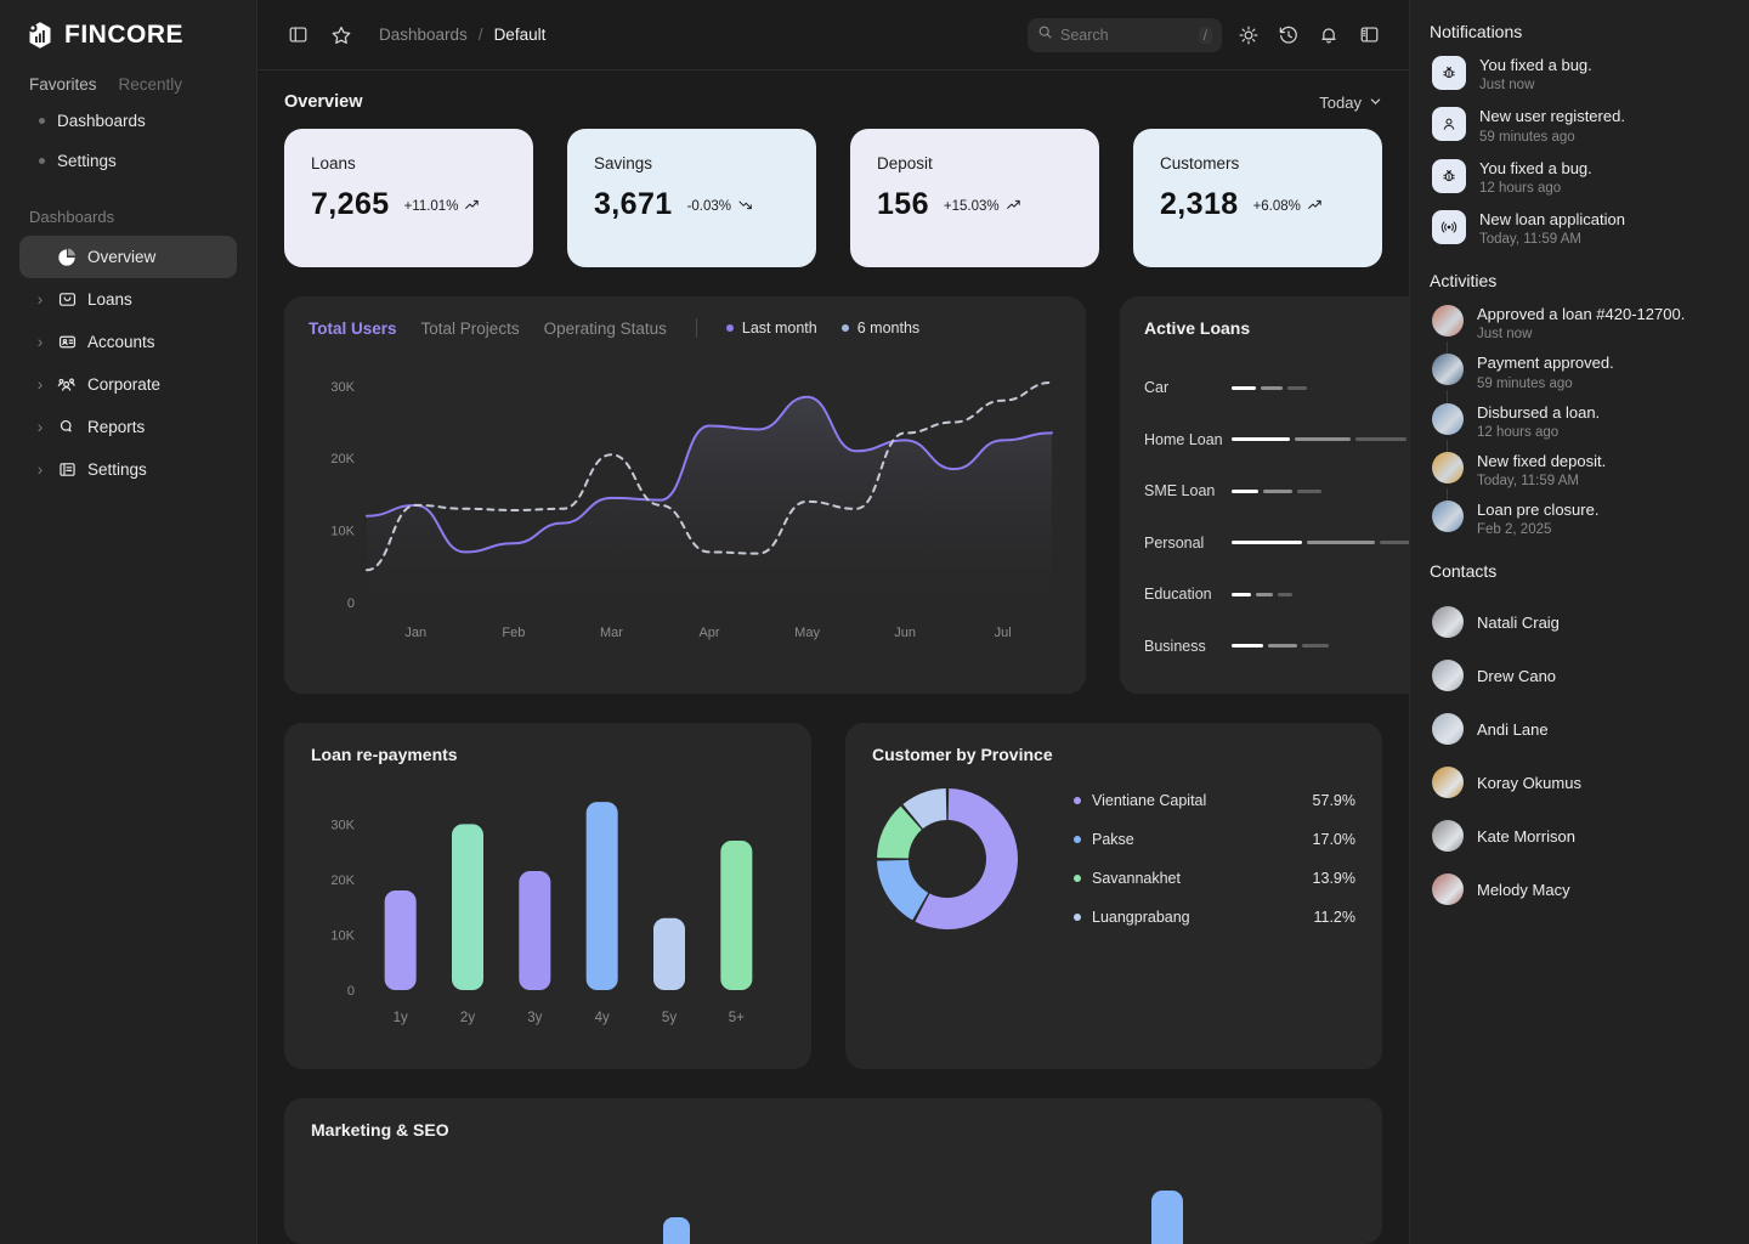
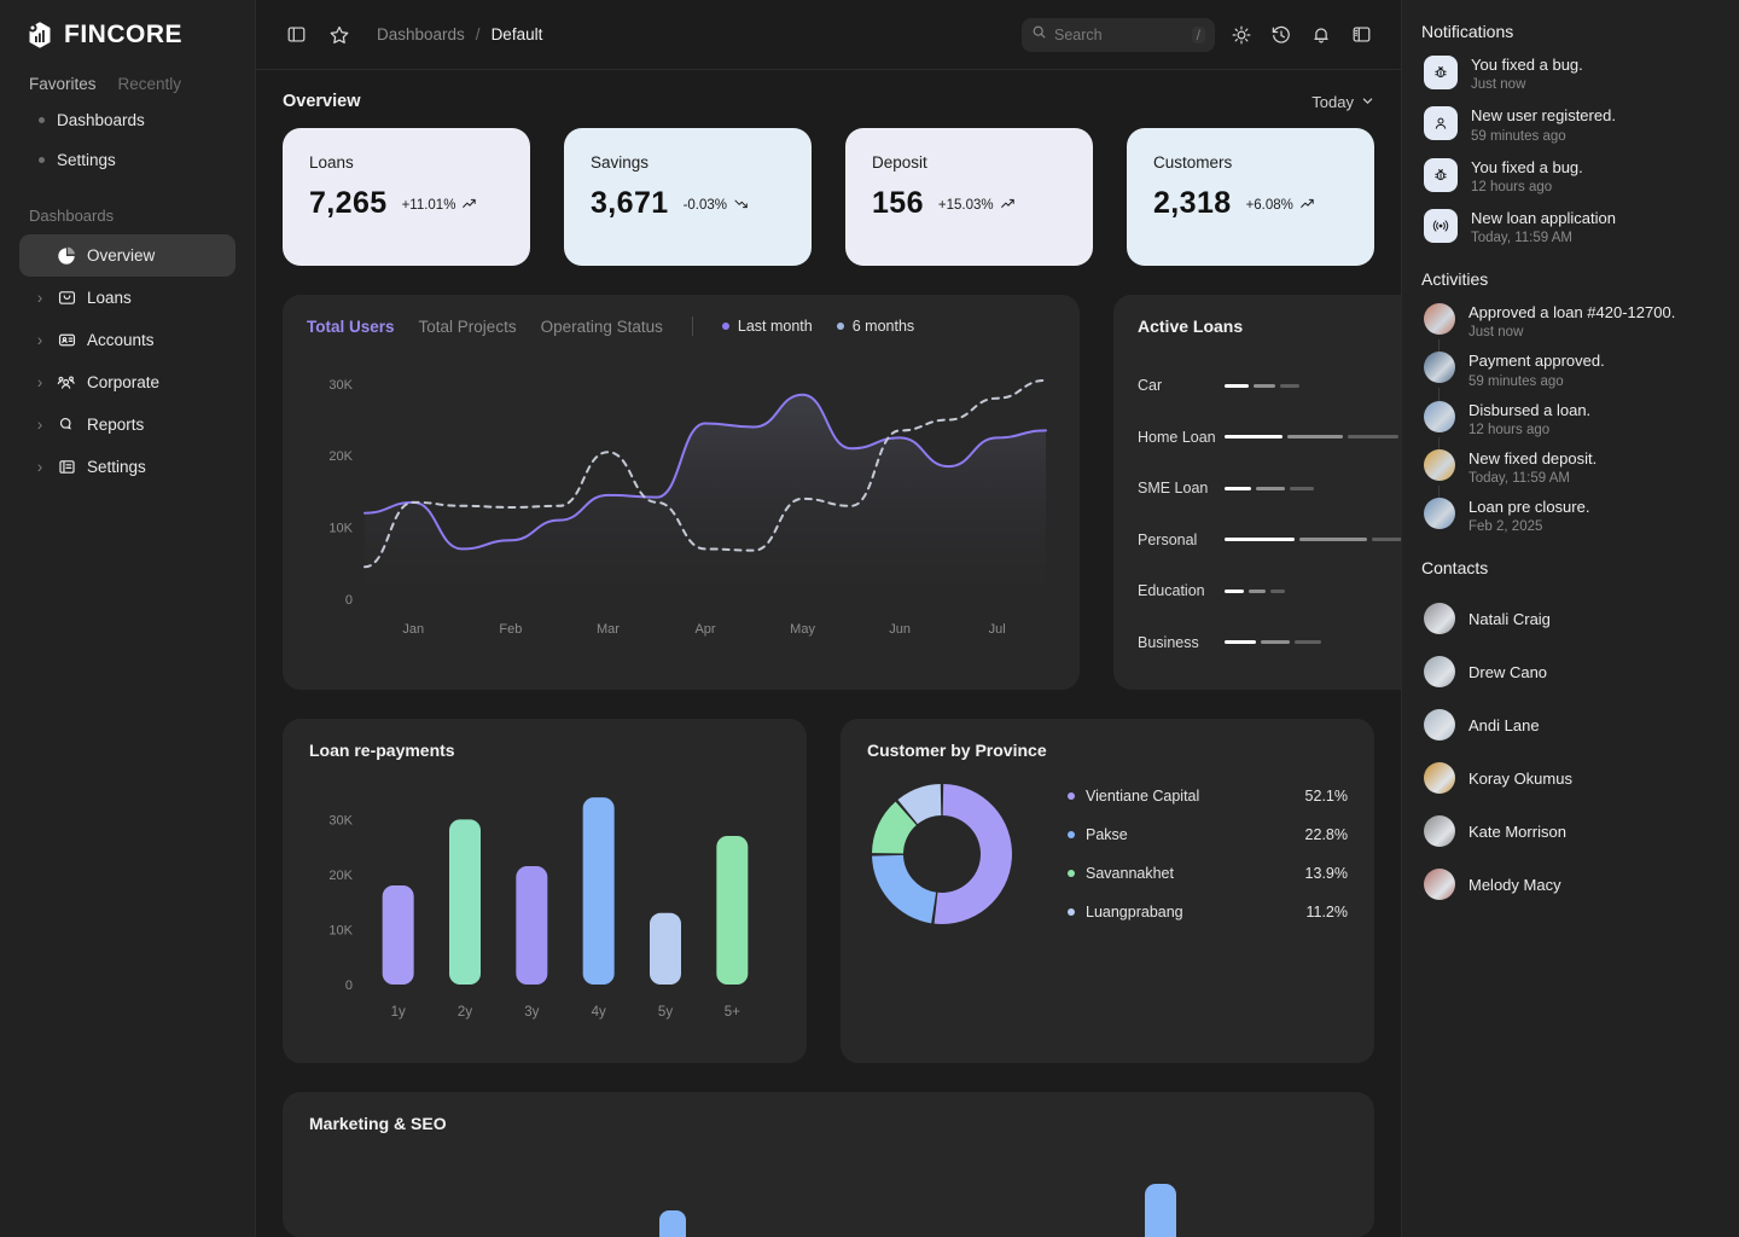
Customer by Province/Vientiane Capital: 57.9% -> 52.1%
Customer by Province/Pakse: 17.0% -> 22.8%
